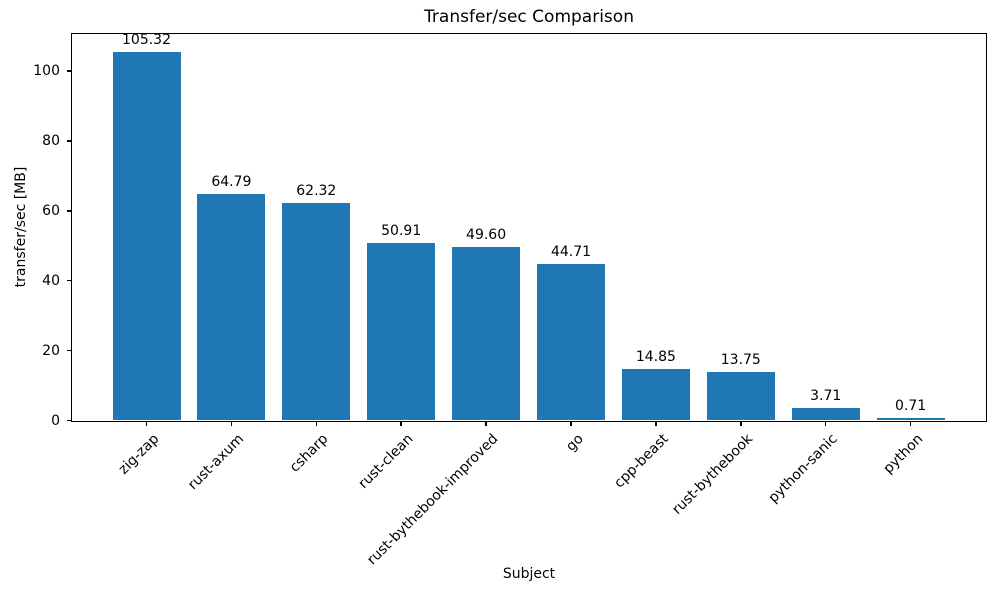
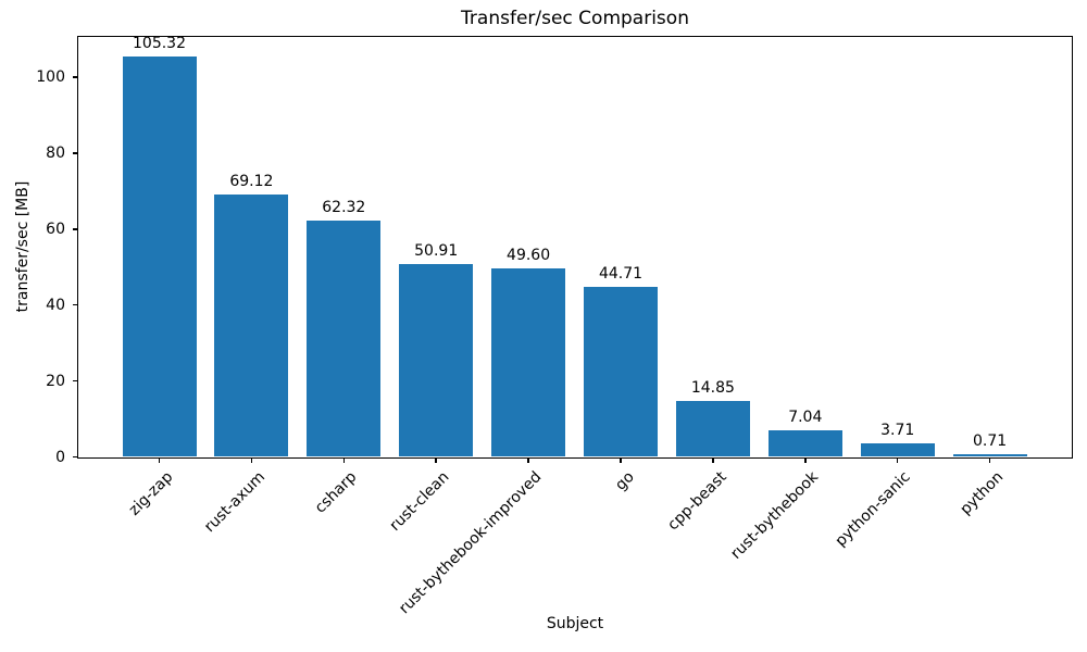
rust-axum: 64.79 -> 69.12
rust-bythebook: 13.75 -> 7.04
